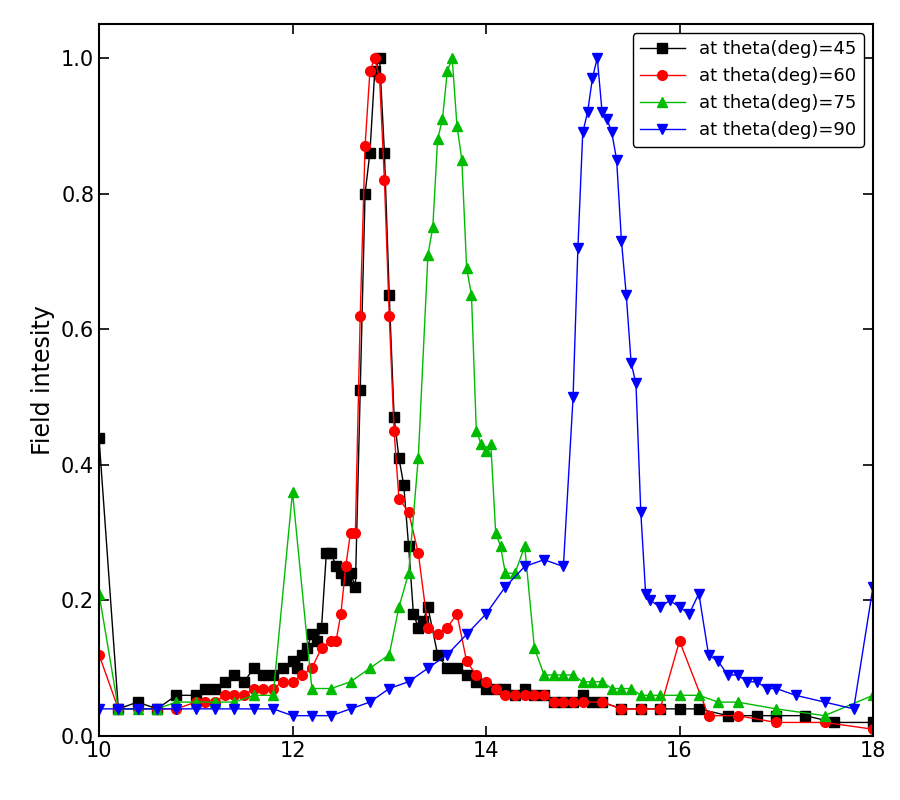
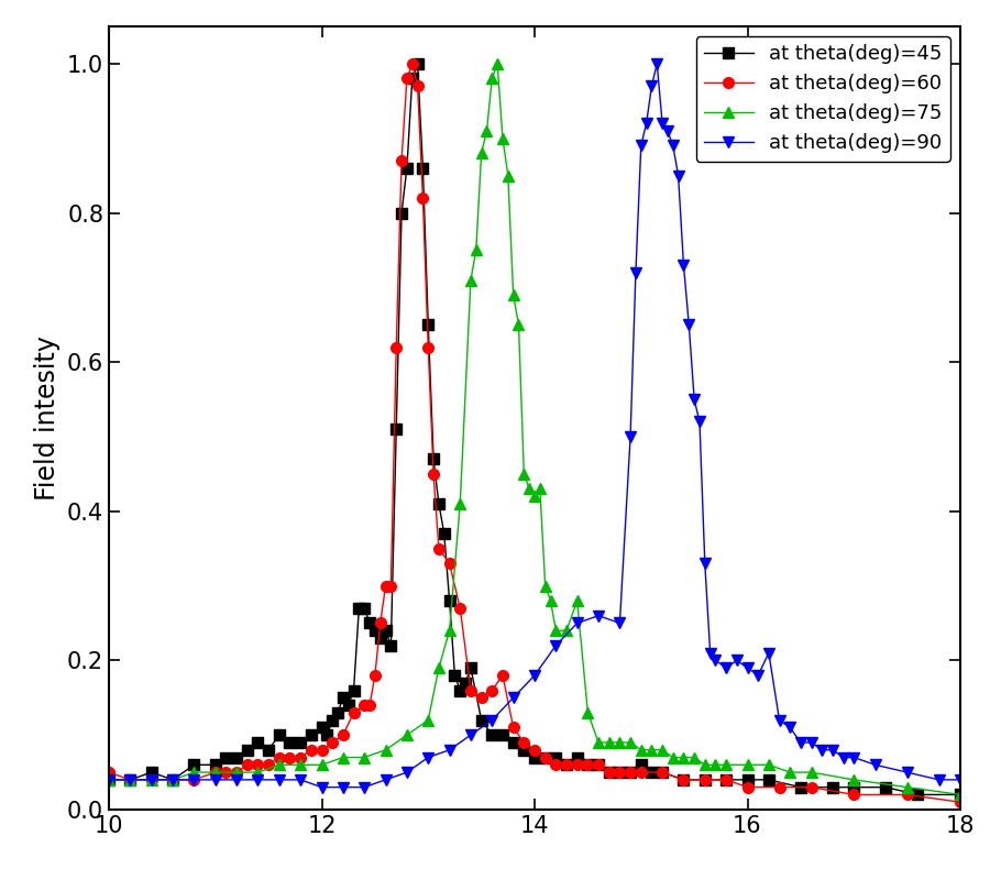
at theta(deg)=45/10: 0.44 -> 0.04
at theta(deg)=60/10: 0.12 -> 0.05
at theta(deg)=75/10: 0.21 -> 0.04
at theta(deg)=75/12: 0.36 -> 0.06
at theta(deg)=60/16: 0.14 -> 0.03
at theta(deg)=75/18: 0.06 -> 0.02
at theta(deg)=90/18: 0.22 -> 0.04
